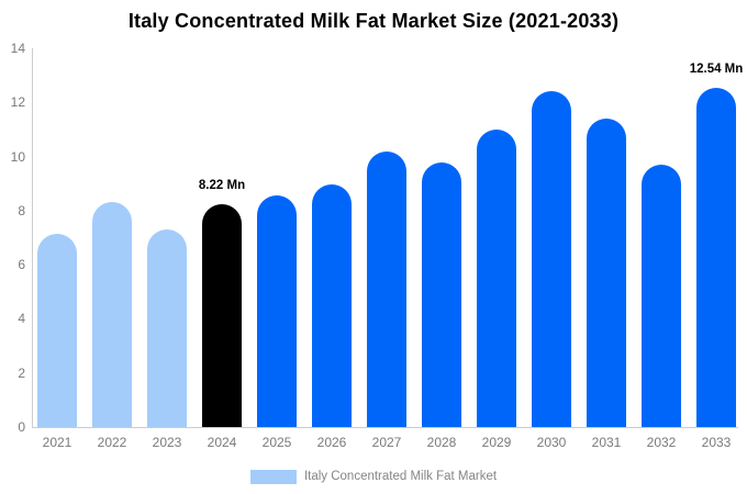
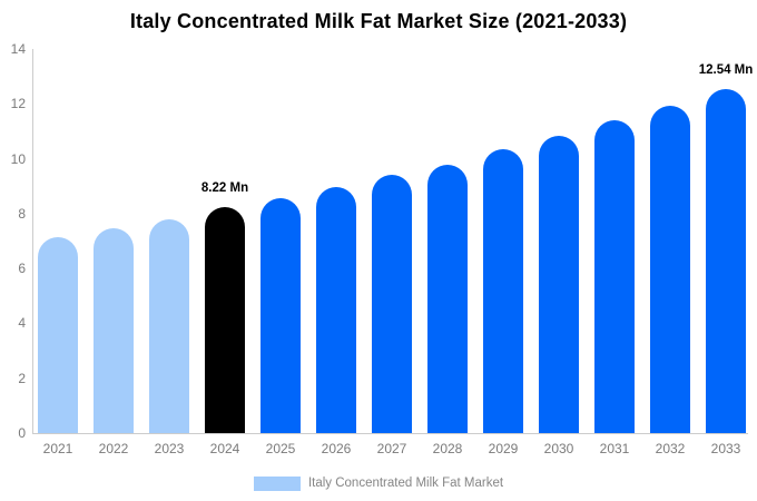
2022: 8.3 -> 7.5
2023: 7.3 -> 7.8
2027: 10.2 -> 9.4
2029: 11.0 -> 10.3
2030: 12.4 -> 10.8
2032: 9.7 -> 11.9
